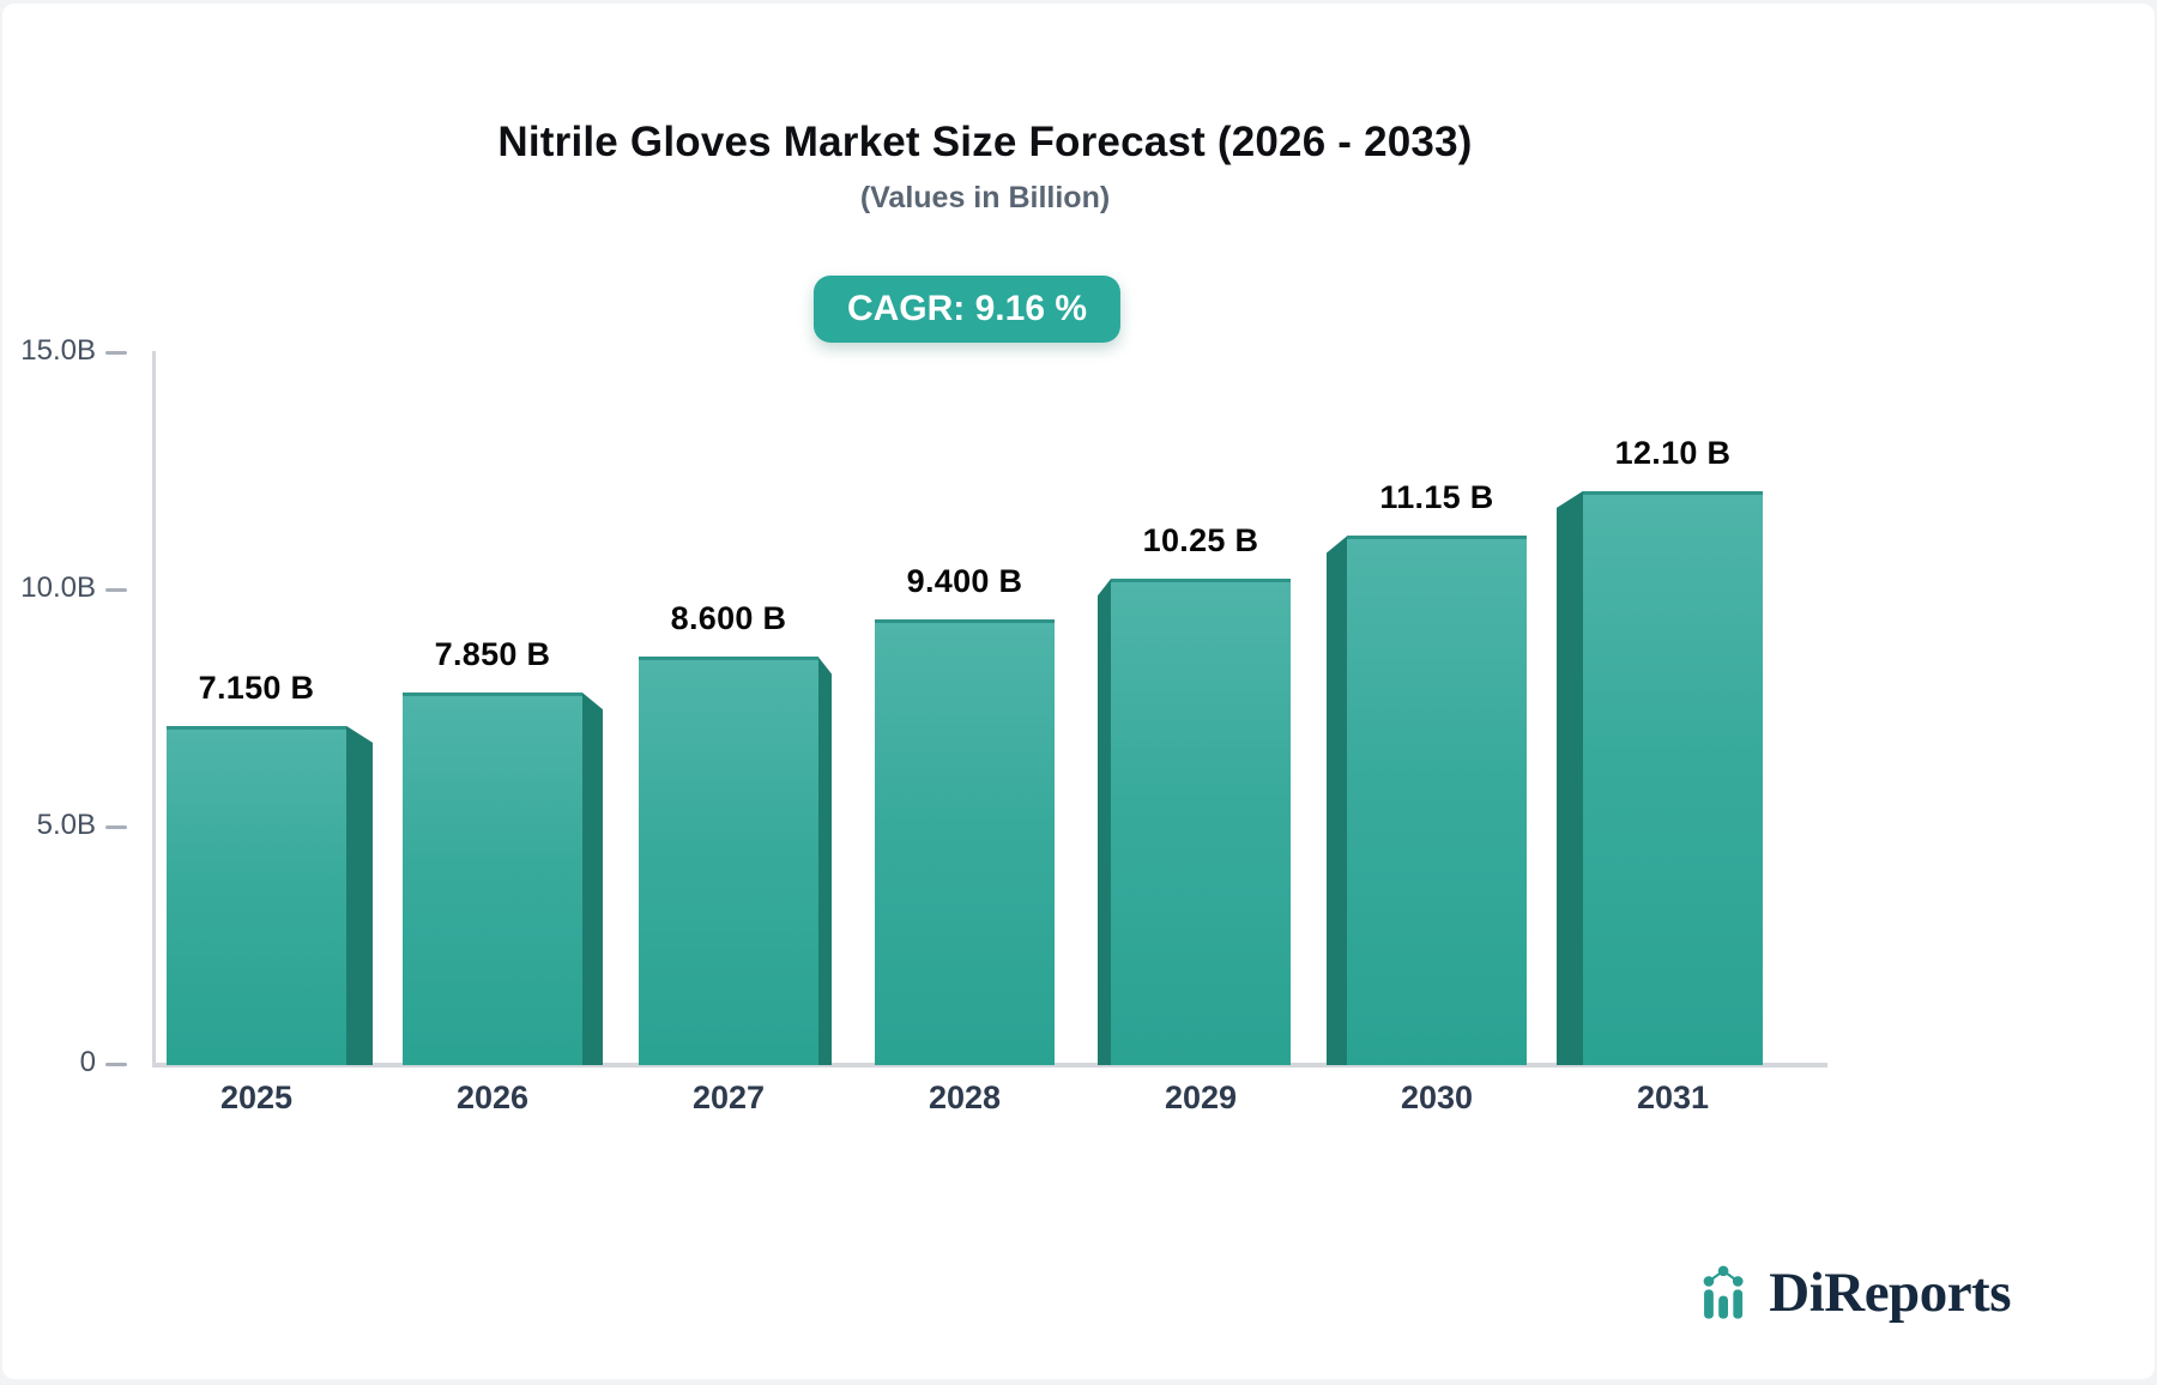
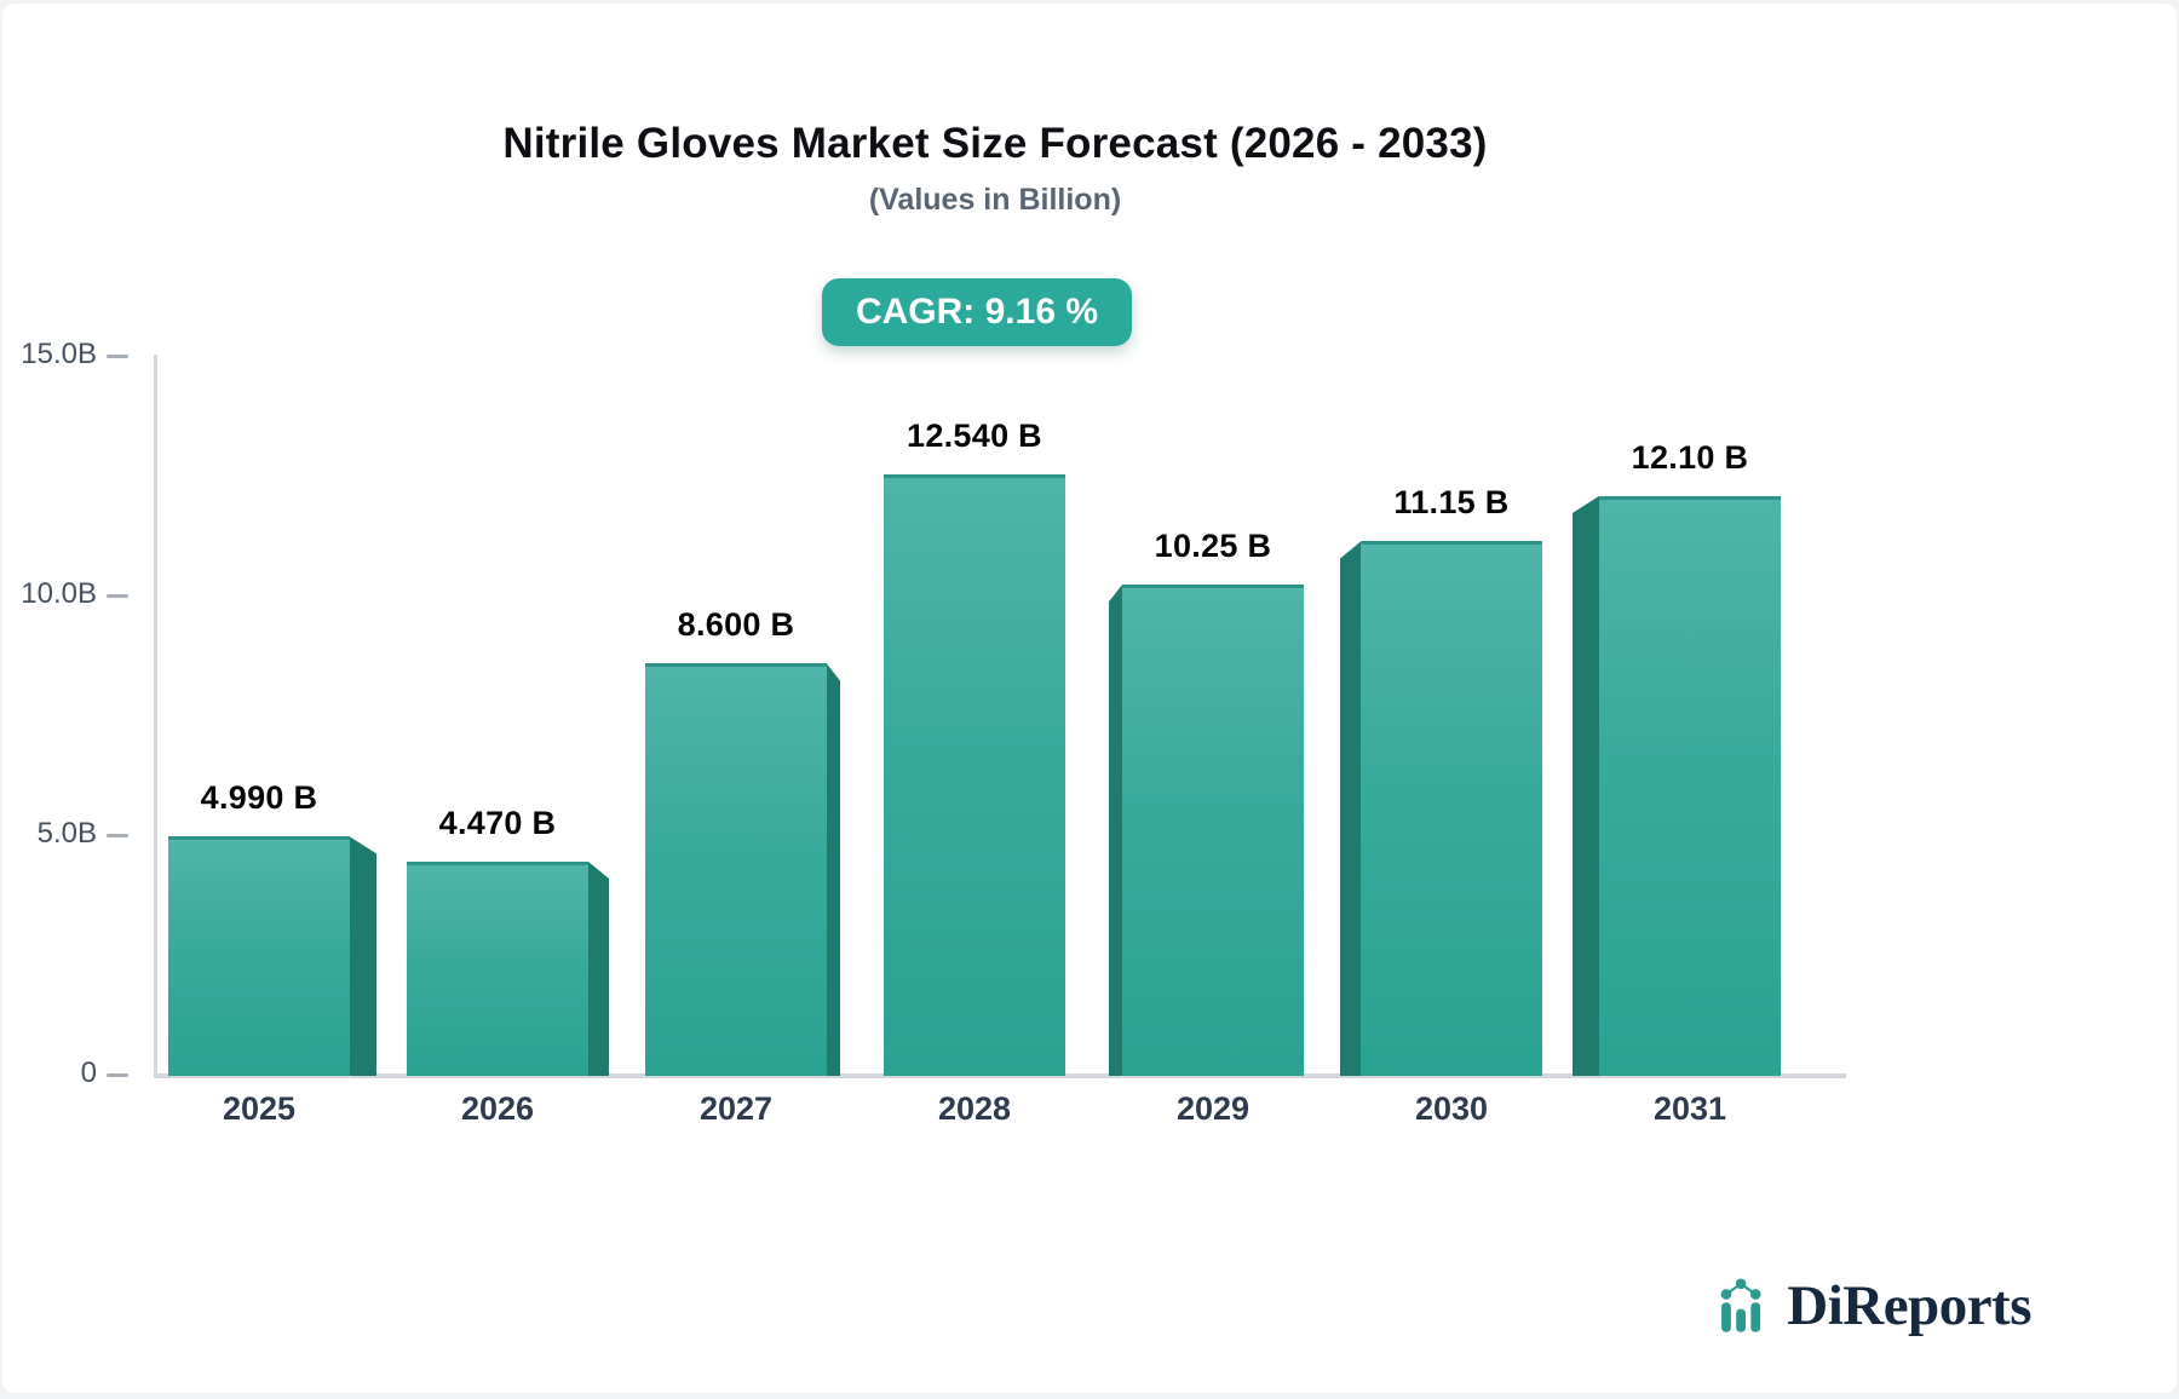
2025: 7.150 -> 4.990
2026: 7.850 -> 4.470
2028: 9.400 -> 12.540
